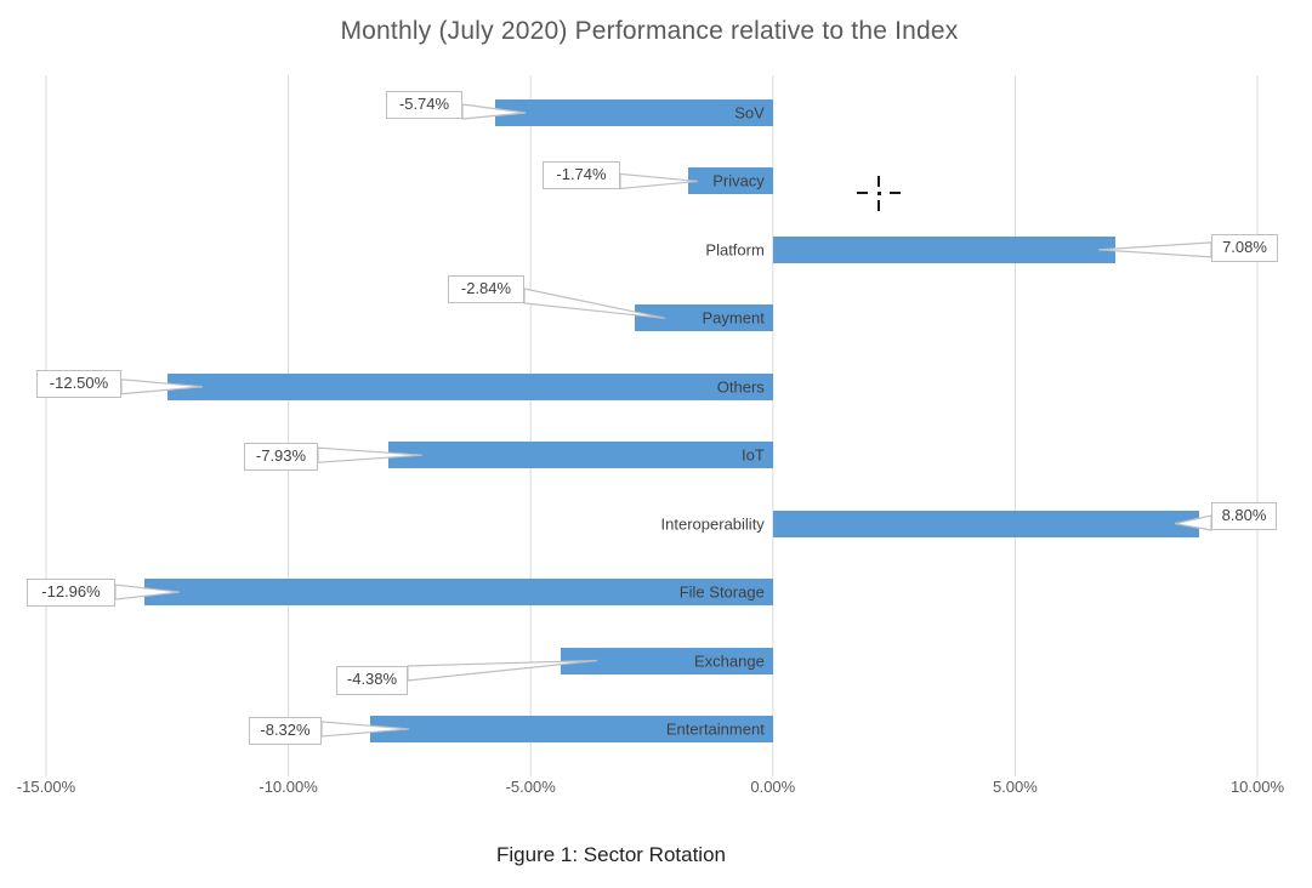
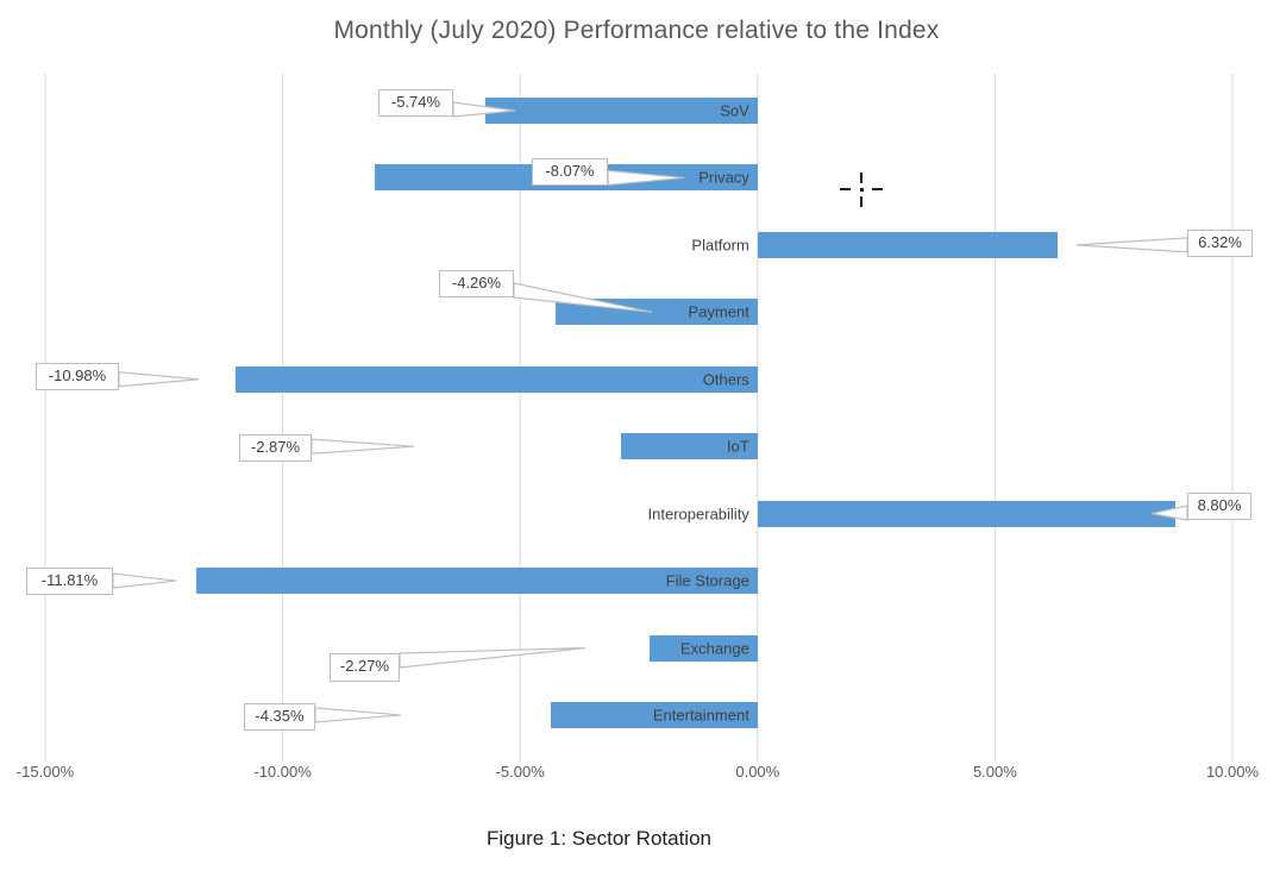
Privacy: -1.74% -> -8.07%
Platform: 7.08% -> 6.32%
Payment: -2.84% -> -4.26%
Others: -12.50% -> -10.98%
IoT: -7.93% -> -2.87%
File Storage: -12.96% -> -11.81%
Exchange: -4.38% -> -2.27%
Entertainment: -8.32% -> -4.35%
